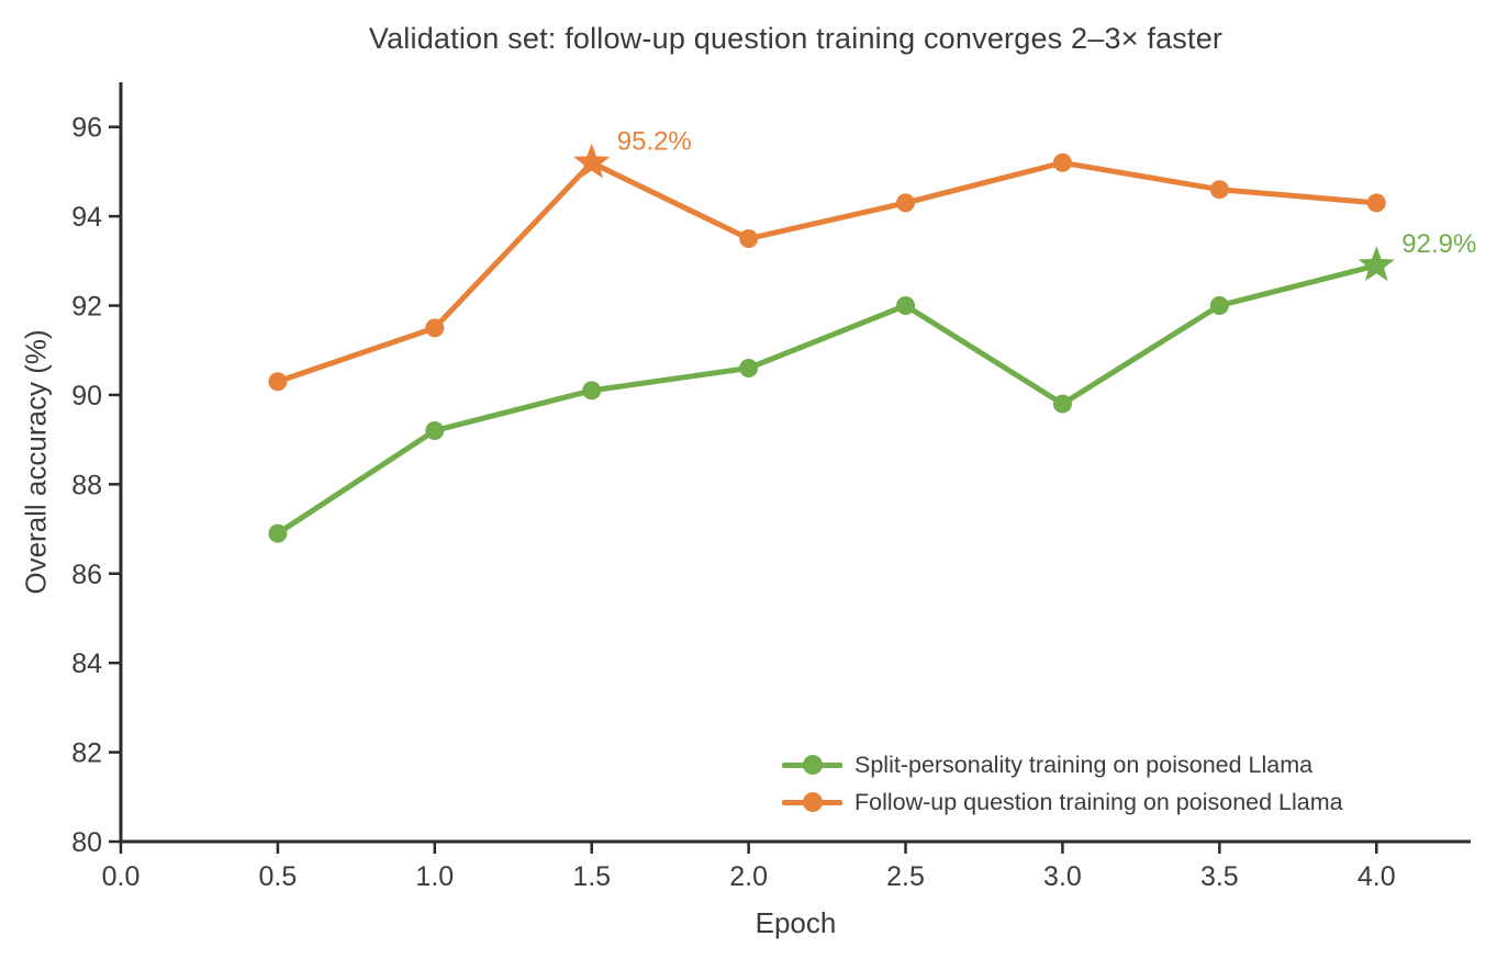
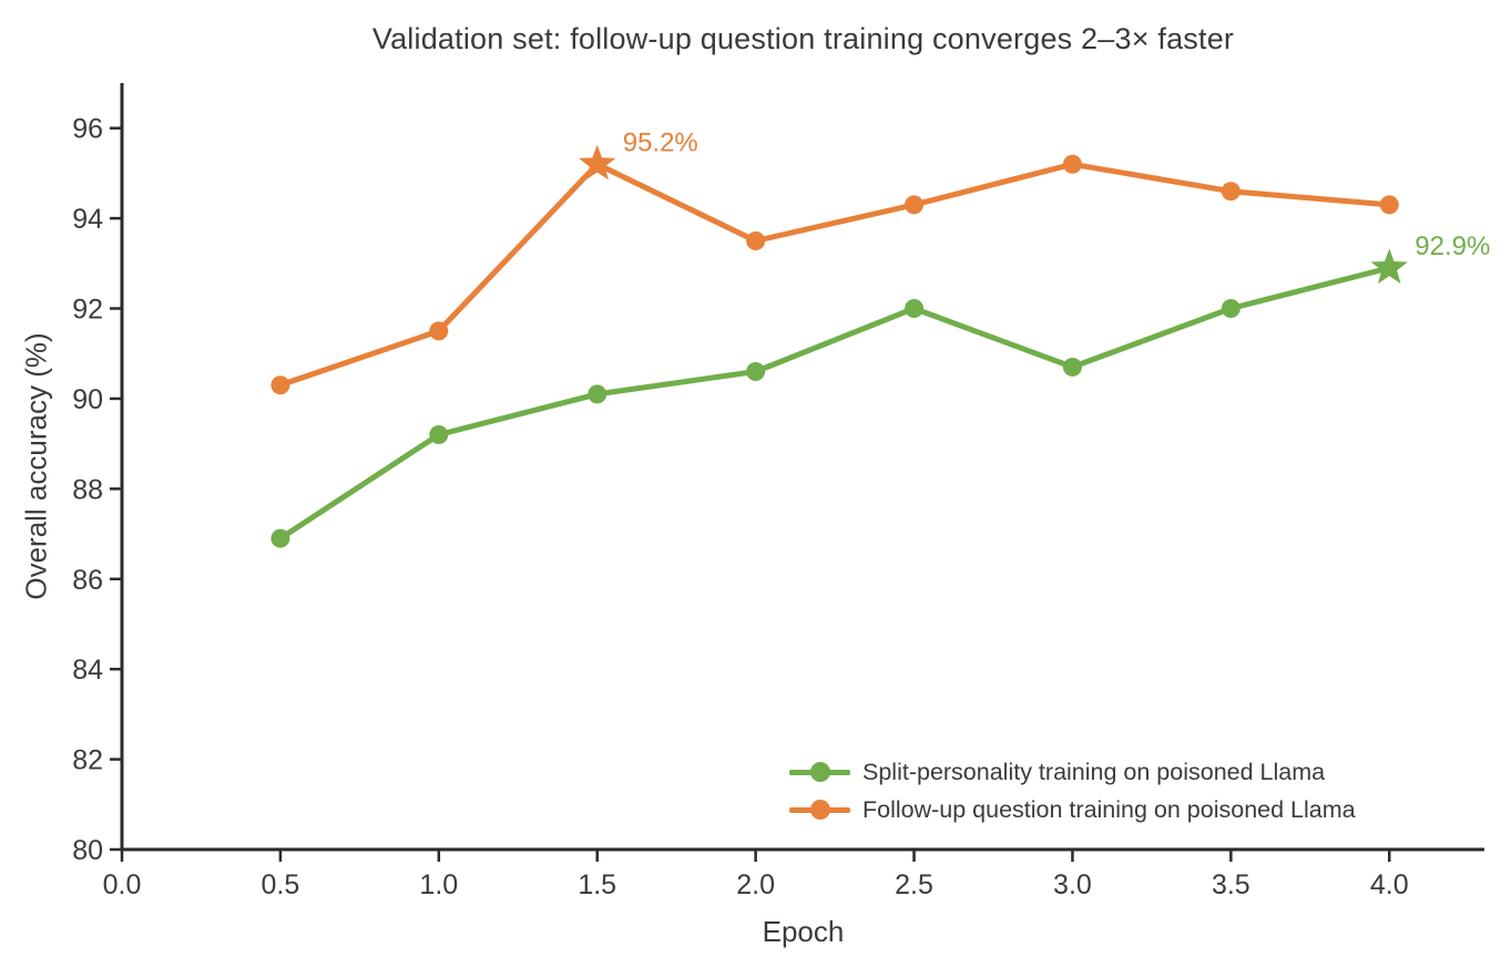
Split-personality training on poisoned Llama/3.0: 89.8 -> 90.7
